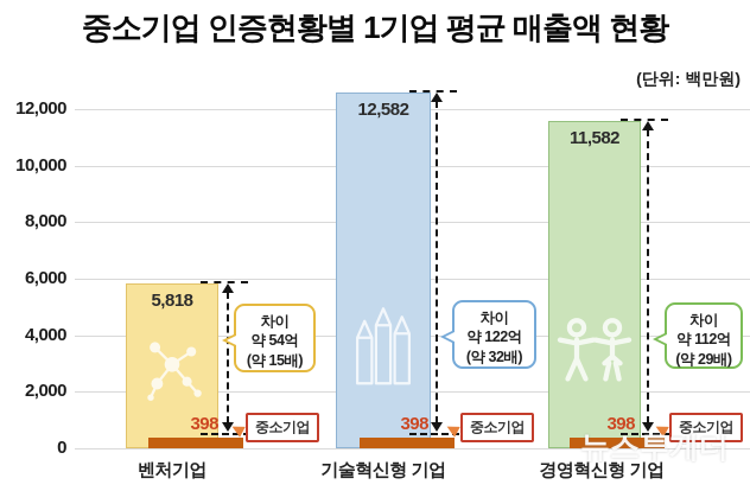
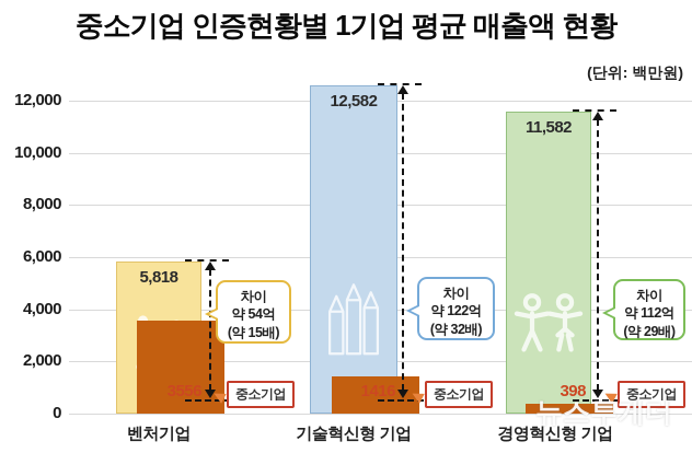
중소기업/벤처기업: 398 -> 3556
중소기업/기술혁신형 기업: 398 -> 1416
